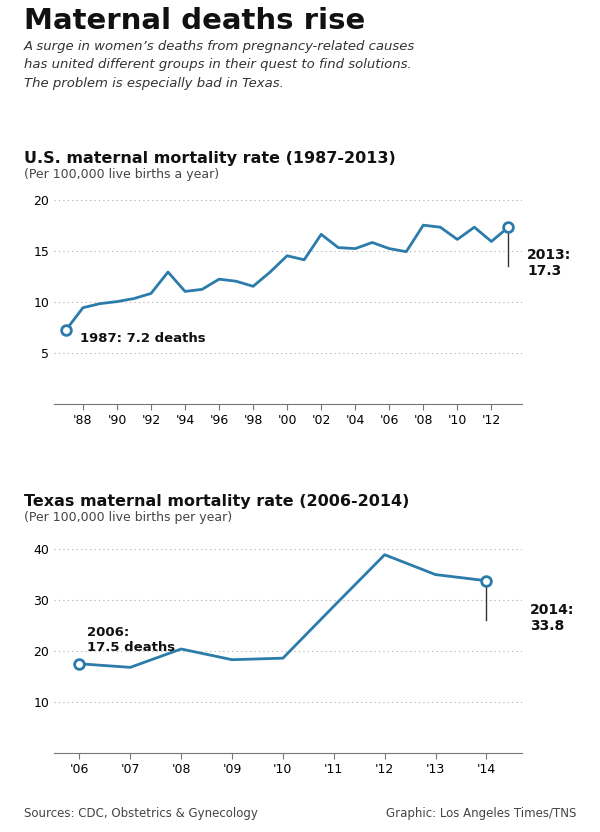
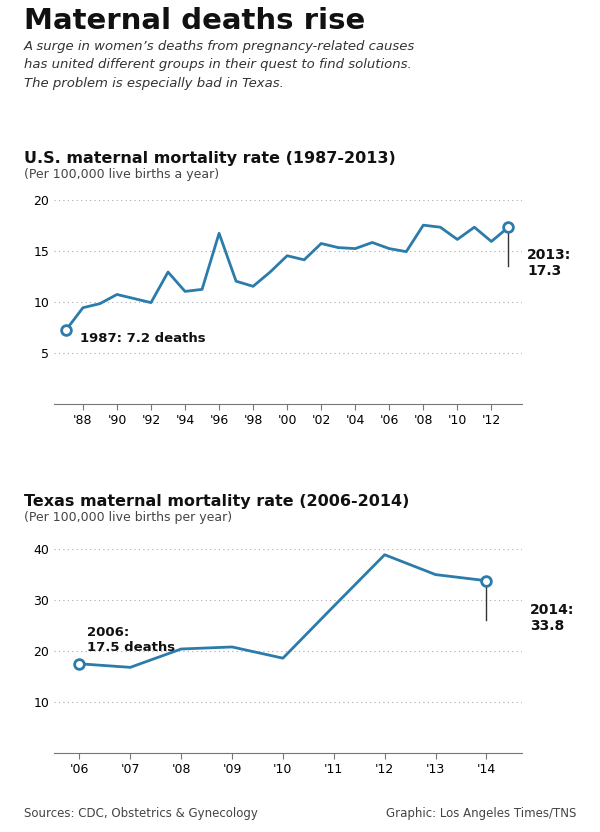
'90: 10.0 -> 10.7
'92: 10.8 -> 9.9
'96: 12.2 -> 16.7
'02: 16.6 -> 15.7
'09: 18.3 -> 20.8
